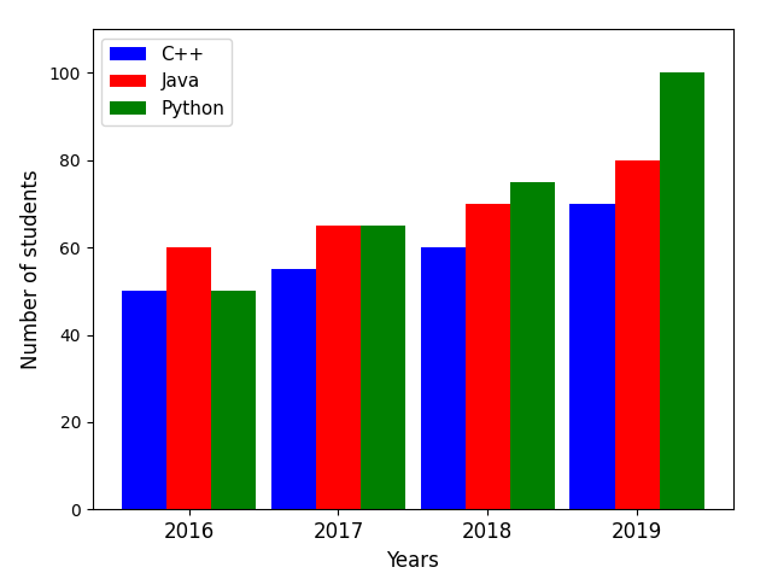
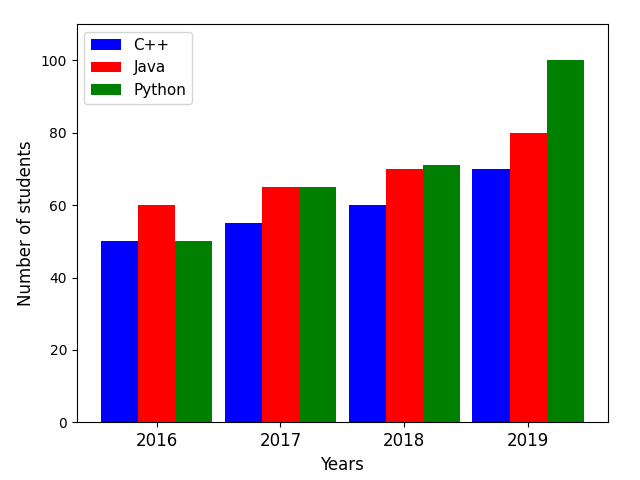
Python/2018: 75 -> 71
